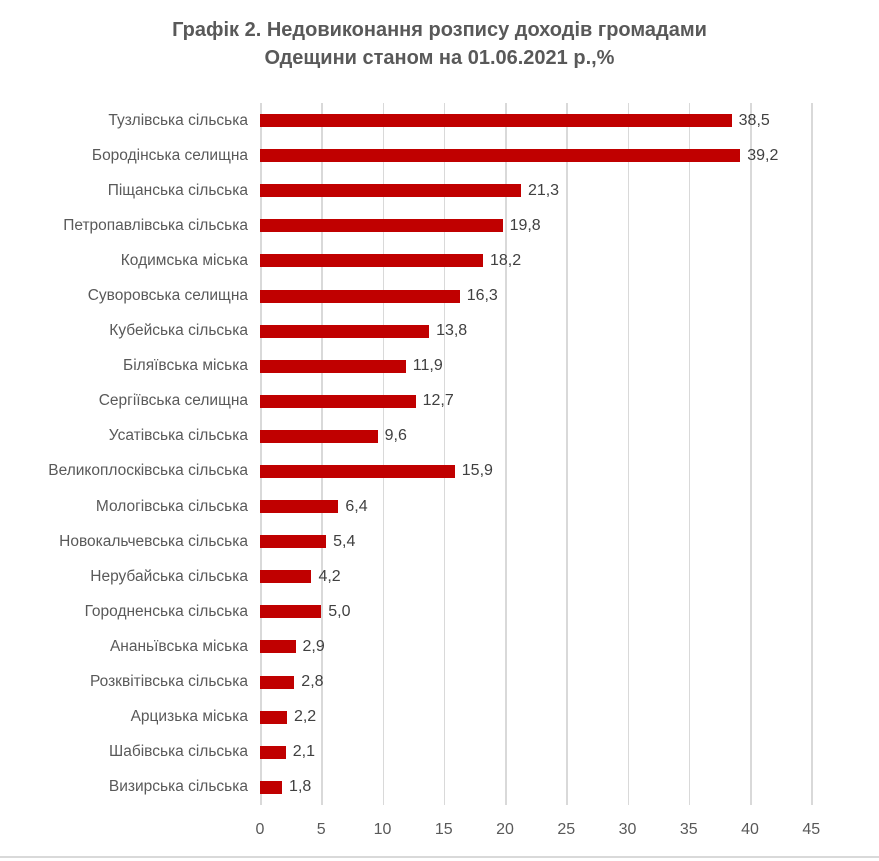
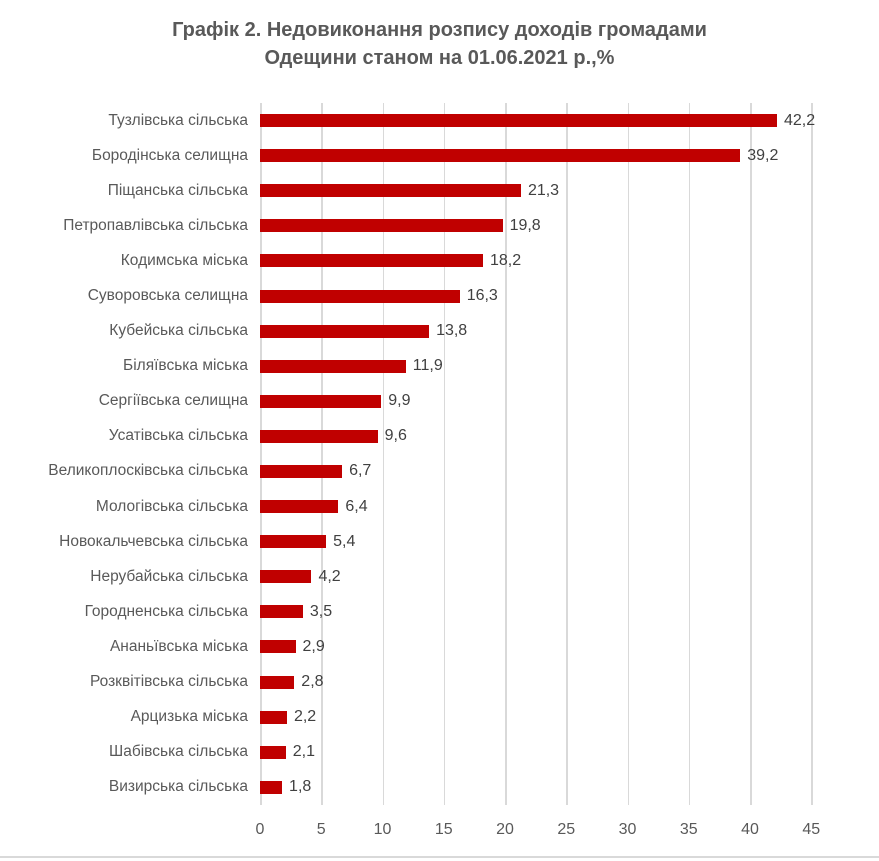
Тузлівська сільська: 38,5 -> 42,2
Сергіївська селищна: 12,7 -> 9,9
Великоплосківська сільська: 15,9 -> 6,7
Городненська сільська: 5,0 -> 3,5
